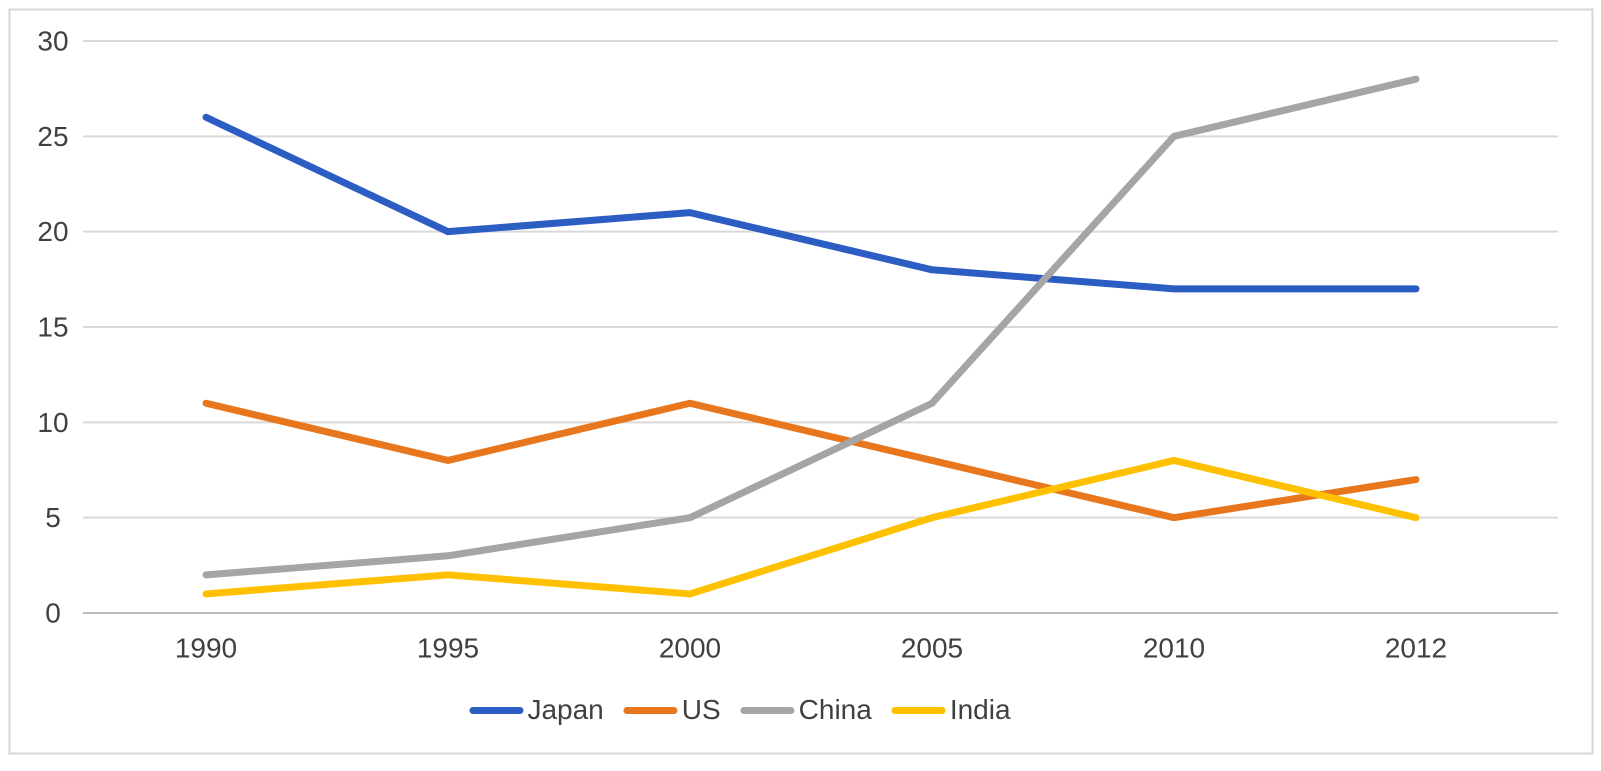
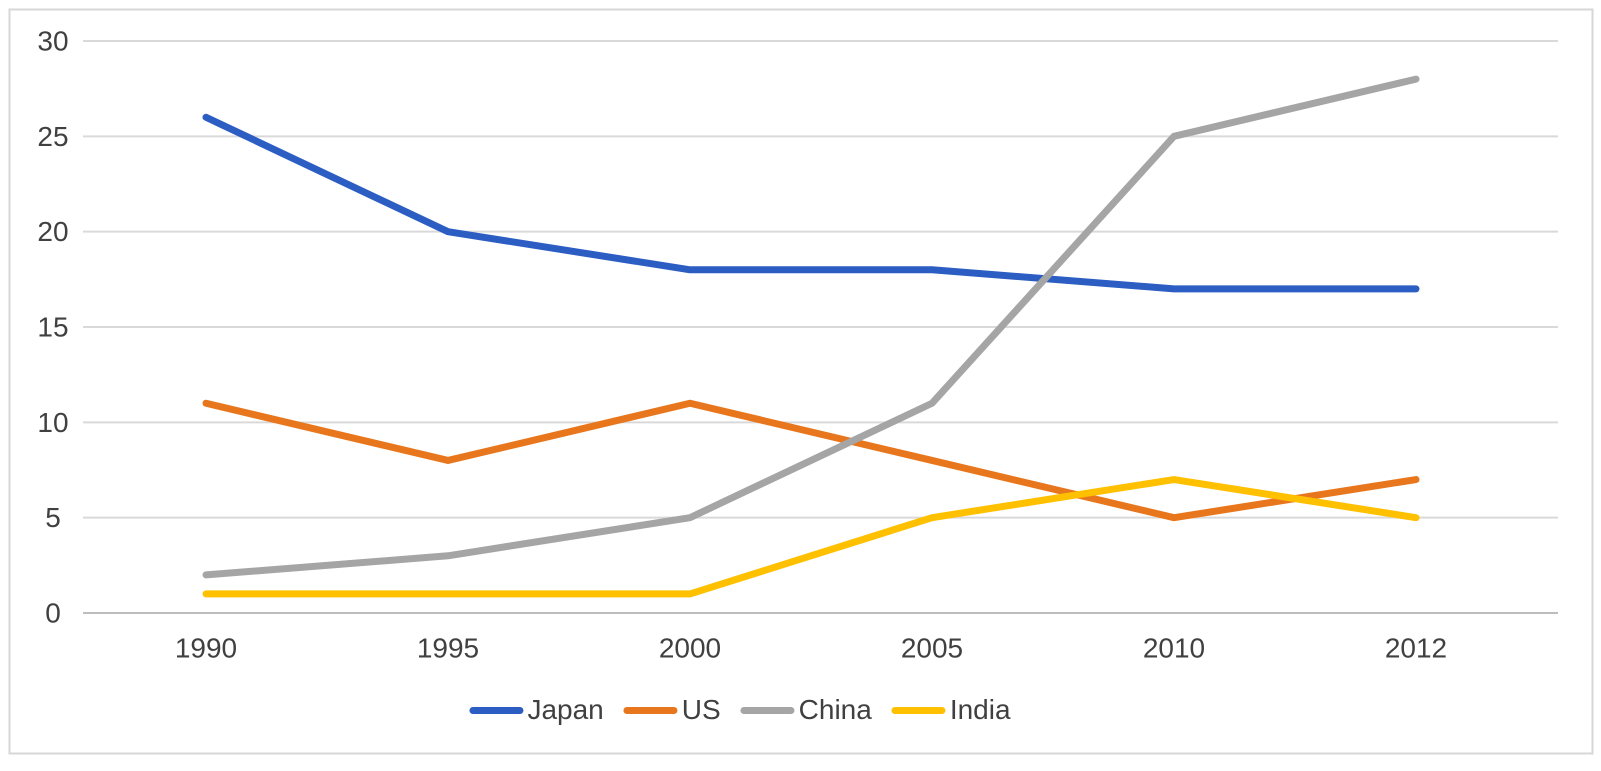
India/1995: 2 -> 1
Japan/2000: 21 -> 18
India/2010: 8 -> 7
